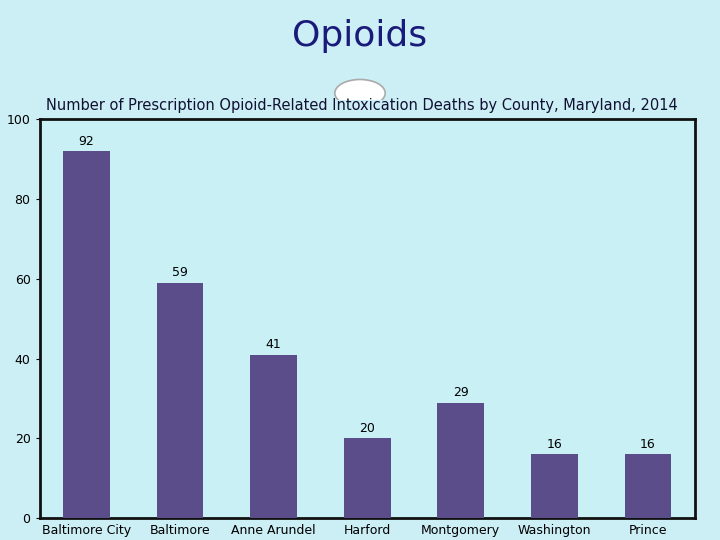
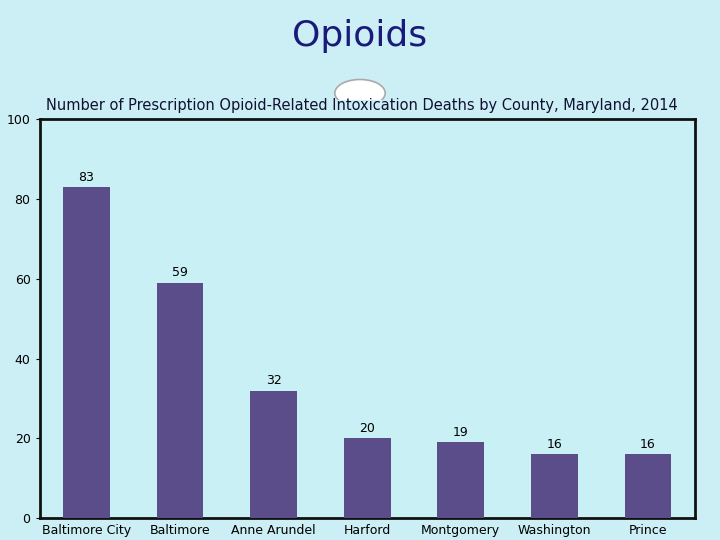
Baltimore City: 92 -> 83
Anne Arundel: 41 -> 32
Montgomery: 29 -> 19
